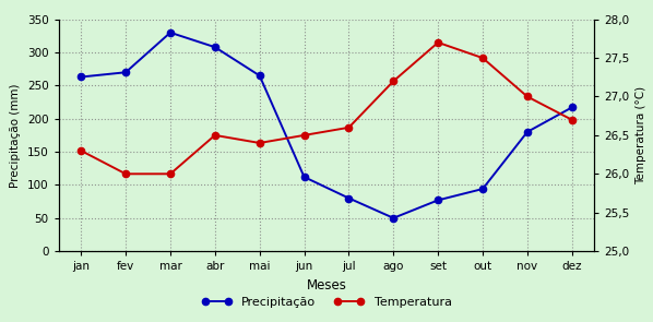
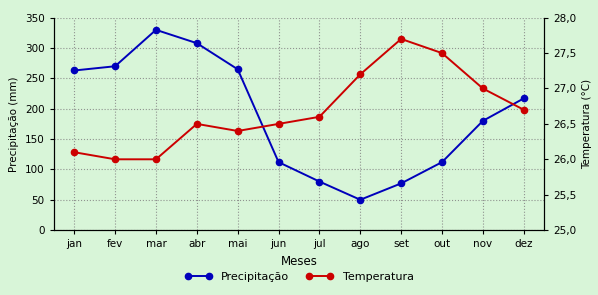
Temperatura/jan: 26,3 -> 26,1
Precipitação/out: 94 -> 112
